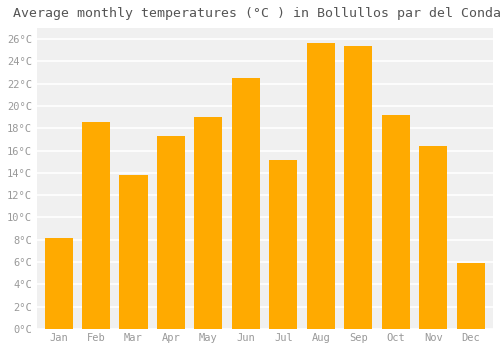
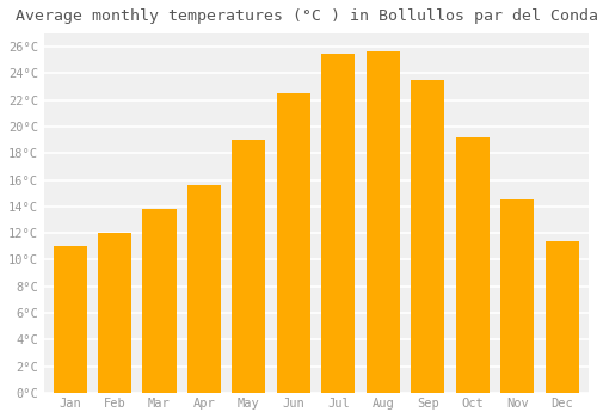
Jan: 8.2°C -> 11.0°C
Feb: 18.6°C -> 12.0°C
Apr: 17.3°C -> 15.6°C
Jul: 15.2°C -> 25.5°C
Sep: 25.4°C -> 23.5°C
Nov: 16.4°C -> 14.5°C
Dec: 5.9°C -> 11.4°C
